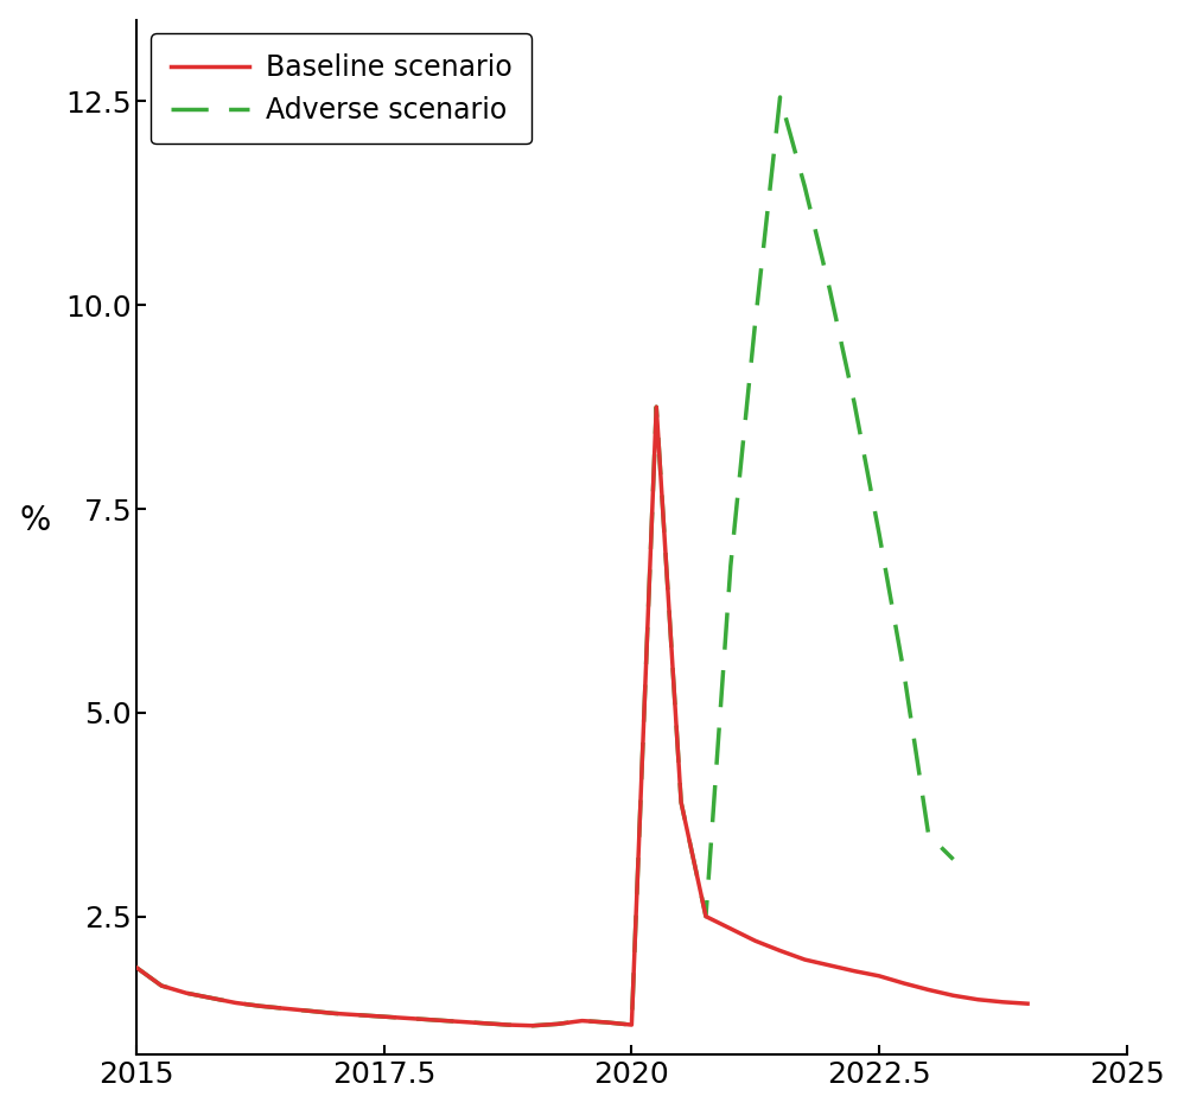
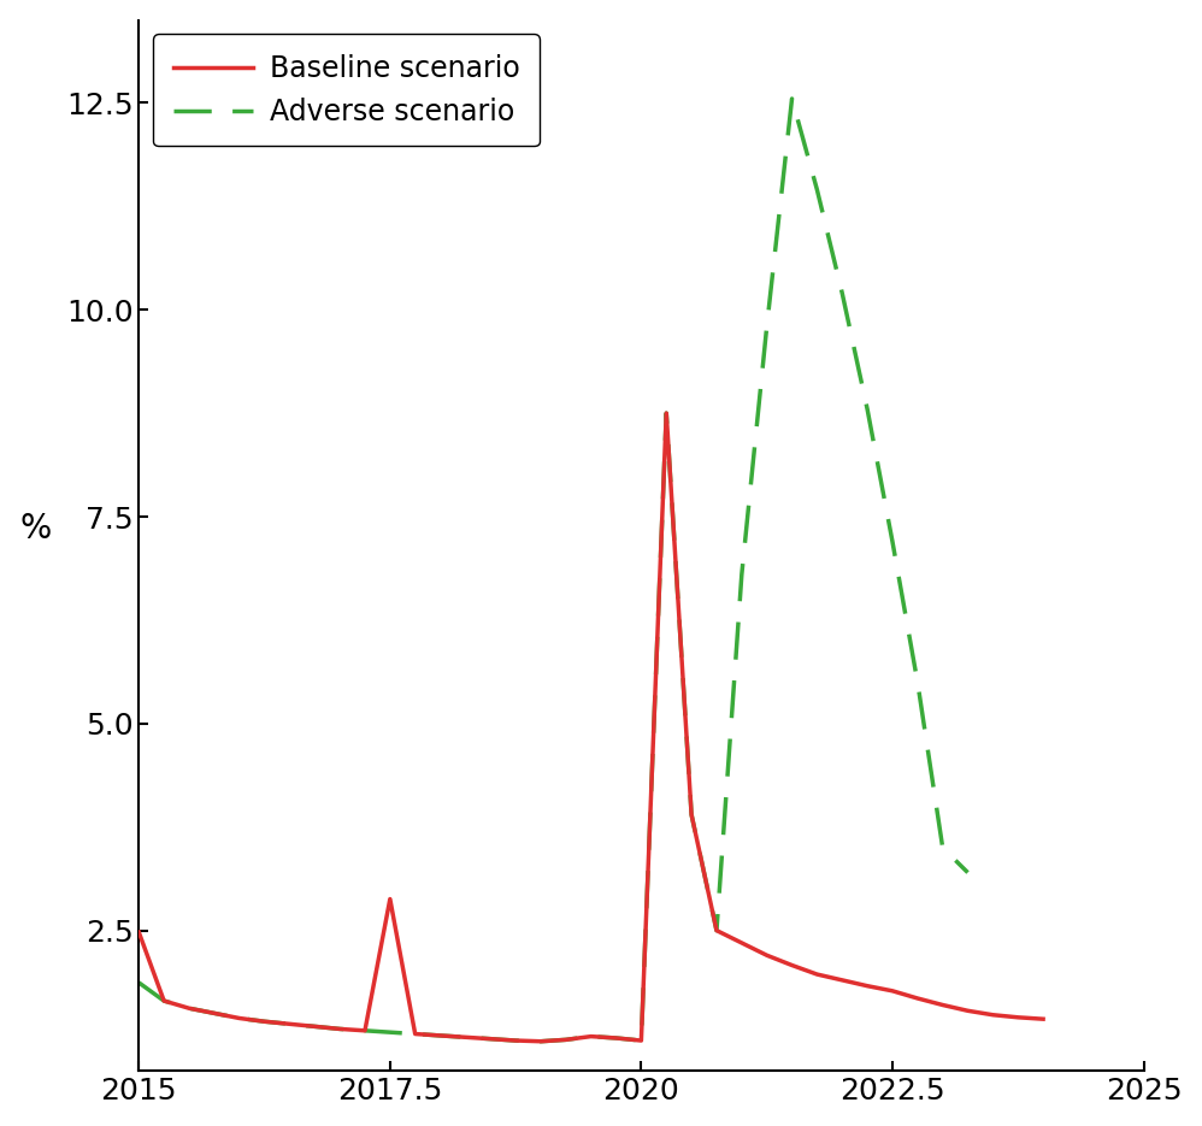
Baseline scenario/2015: 1.87 -> 2.48
Baseline scenario/2017.5: 1.27 -> 2.88
